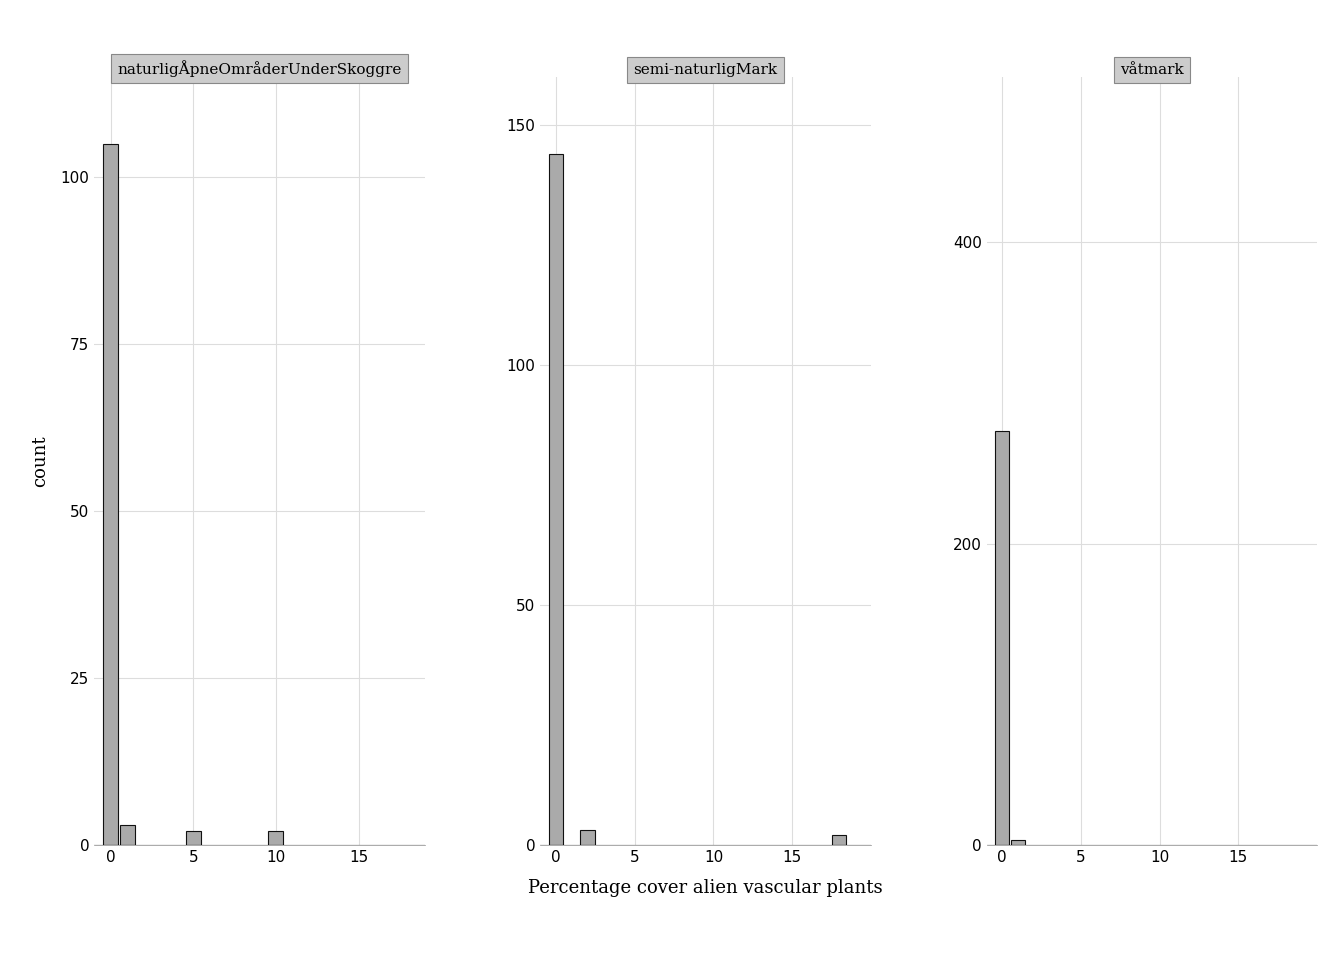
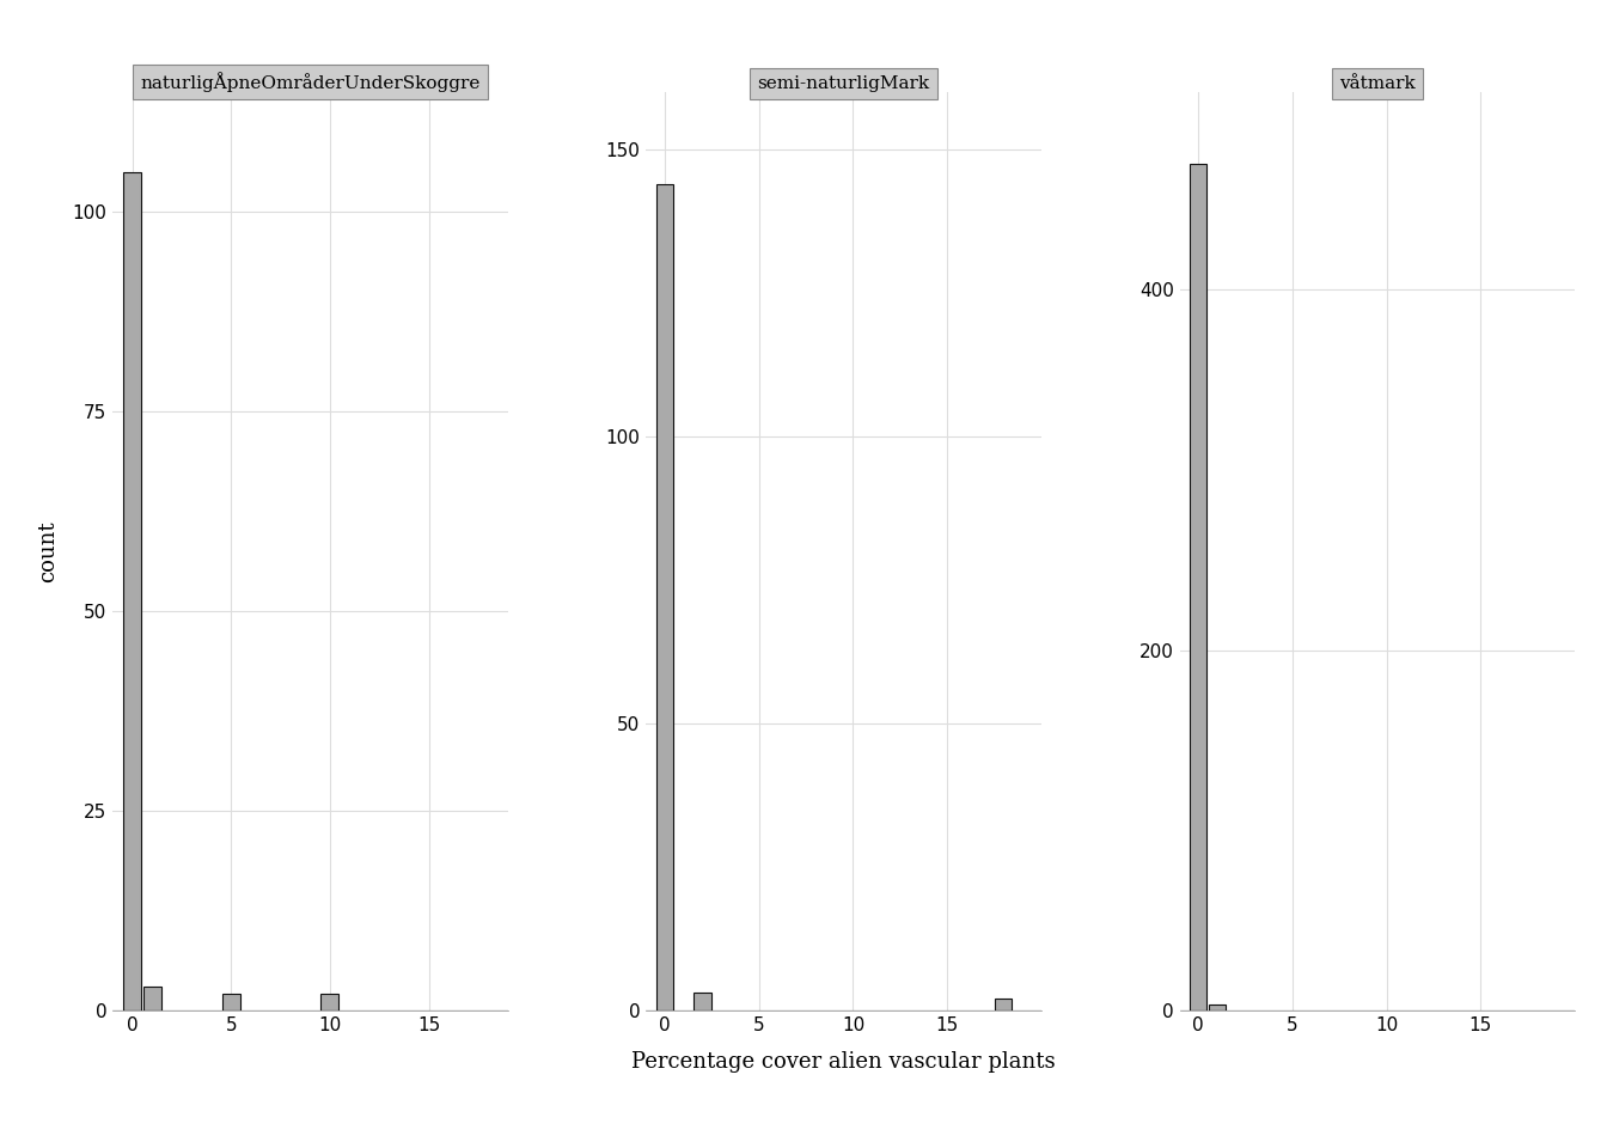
våtmark/0: 275 -> 470
